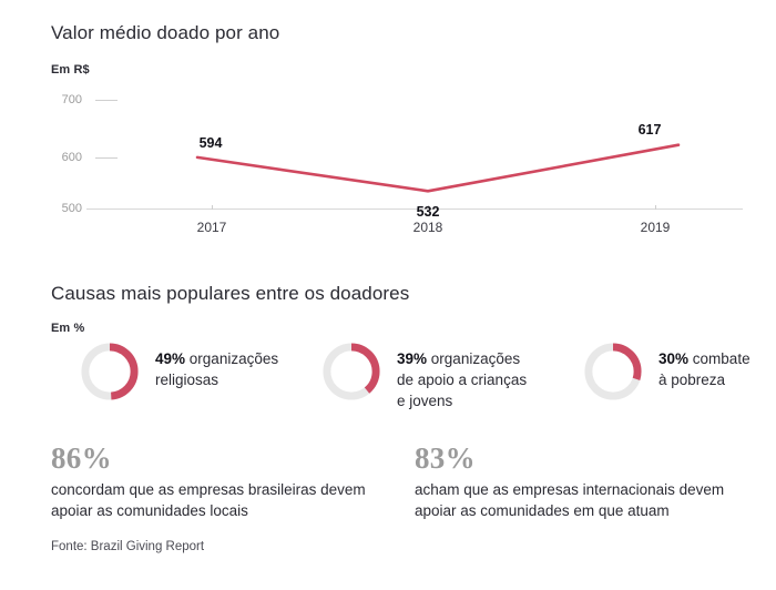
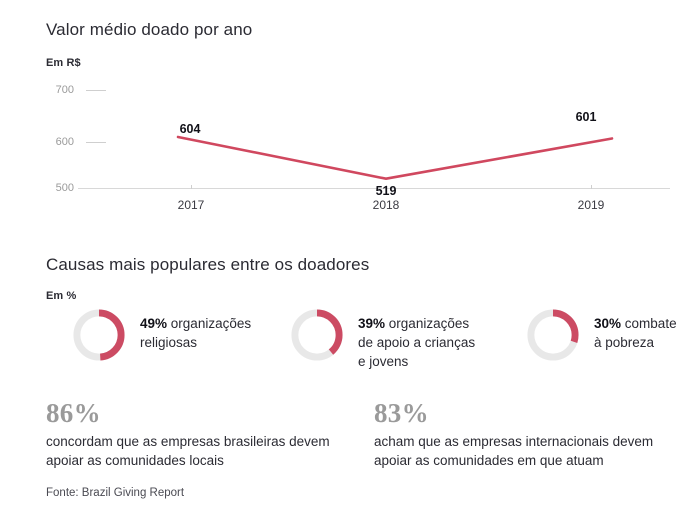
Valor médio doado por ano/2017: 594 -> 604
Valor médio doado por ano/2018: 532 -> 519
Valor médio doado por ano/2019: 617 -> 601
